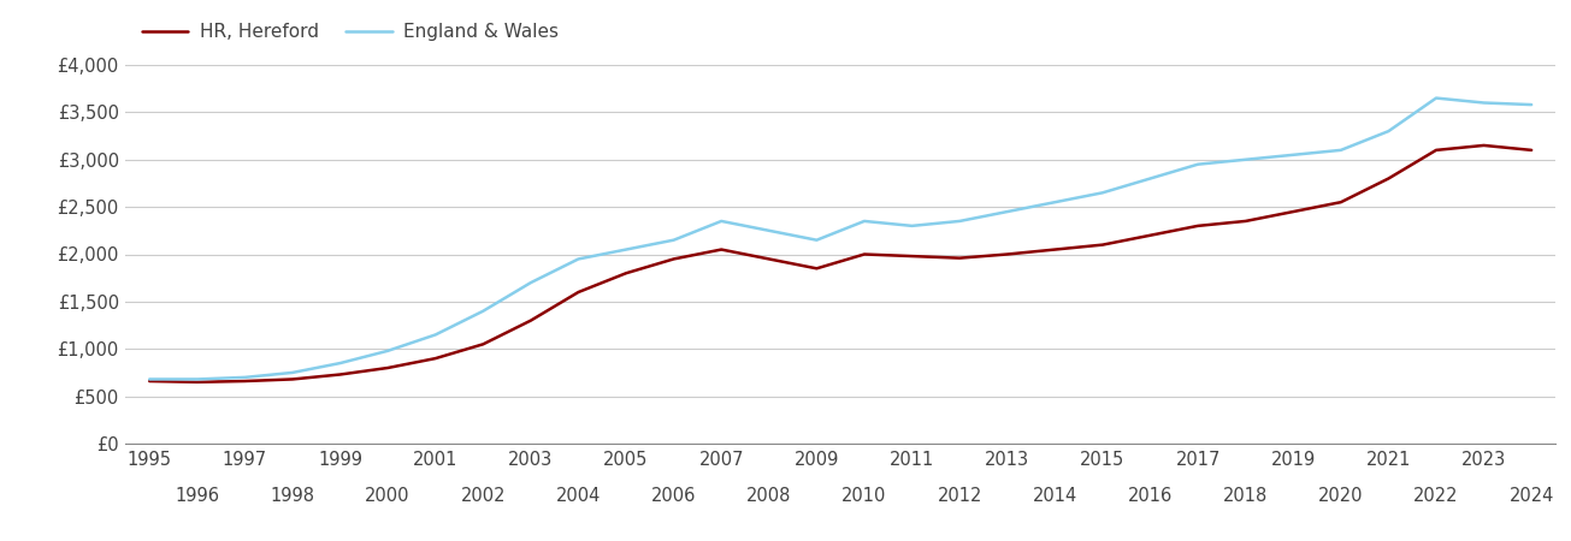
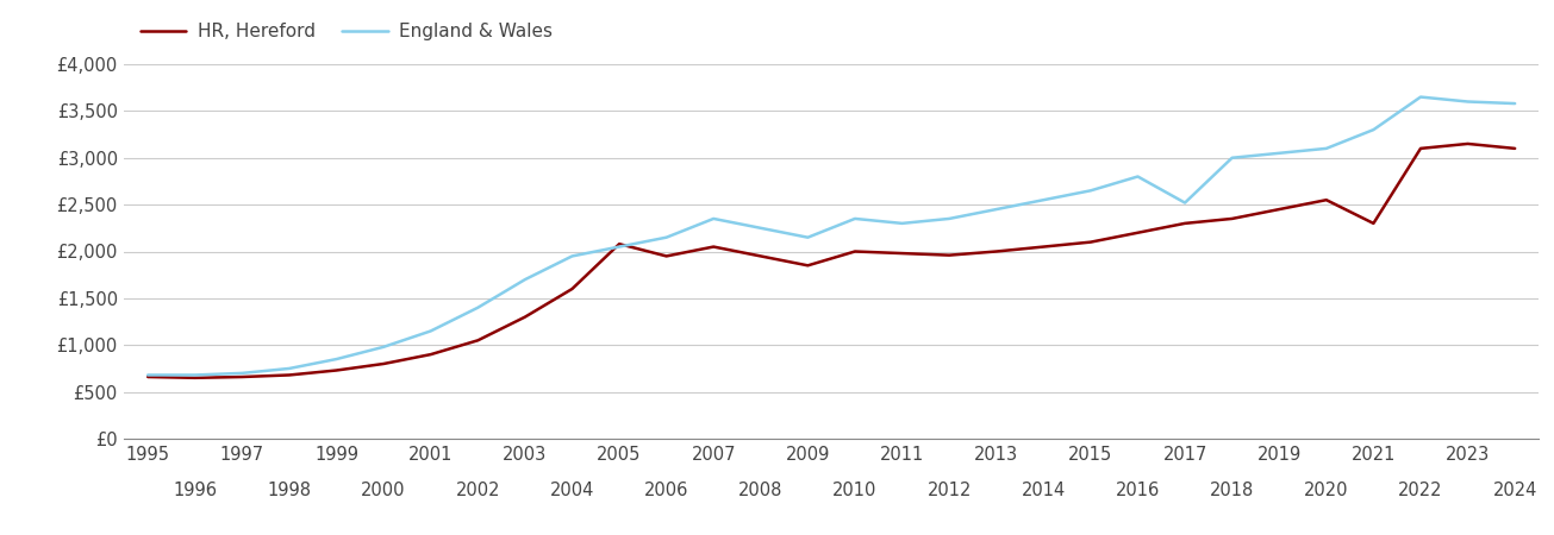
HR, Hereford/2005: £1,800 -> £2,080
England & Wales/2017: £2,950 -> £2,520
HR, Hereford/2021: £2,800 -> £2,300
